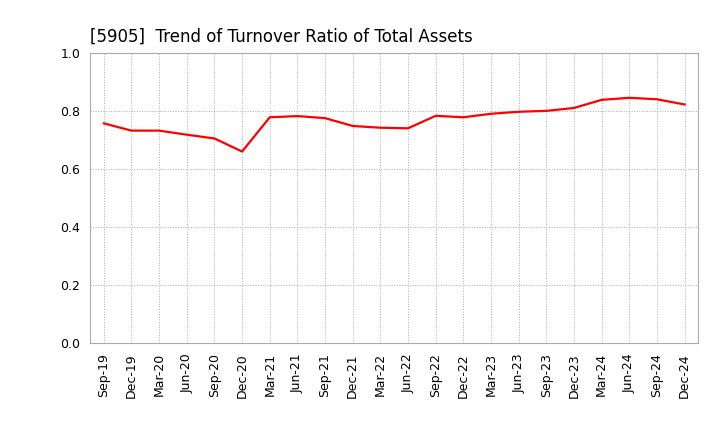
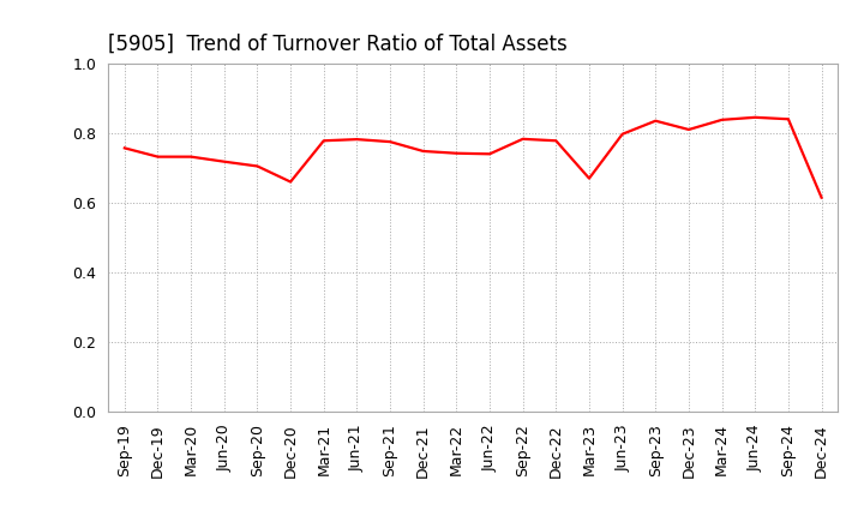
Mar-23: 0.790 -> 0.670
Sep-23: 0.800 -> 0.835
Dec-24: 0.822 -> 0.615
